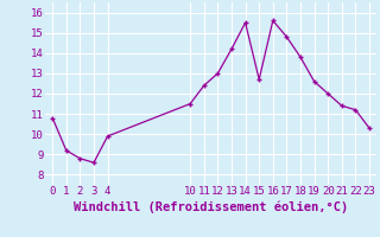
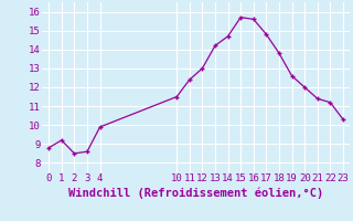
0: 10.8 -> 8.8
2: 8.8 -> 8.5
14: 15.5 -> 14.7
15: 12.7 -> 15.7
